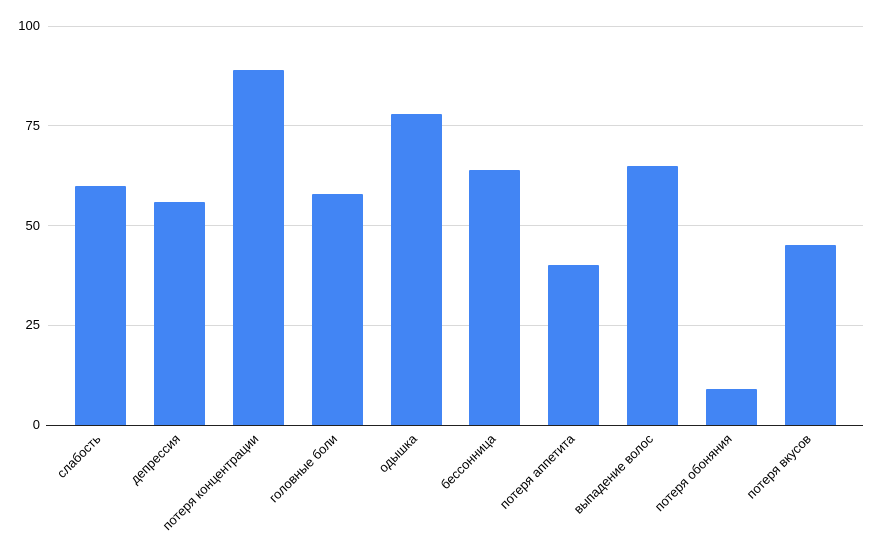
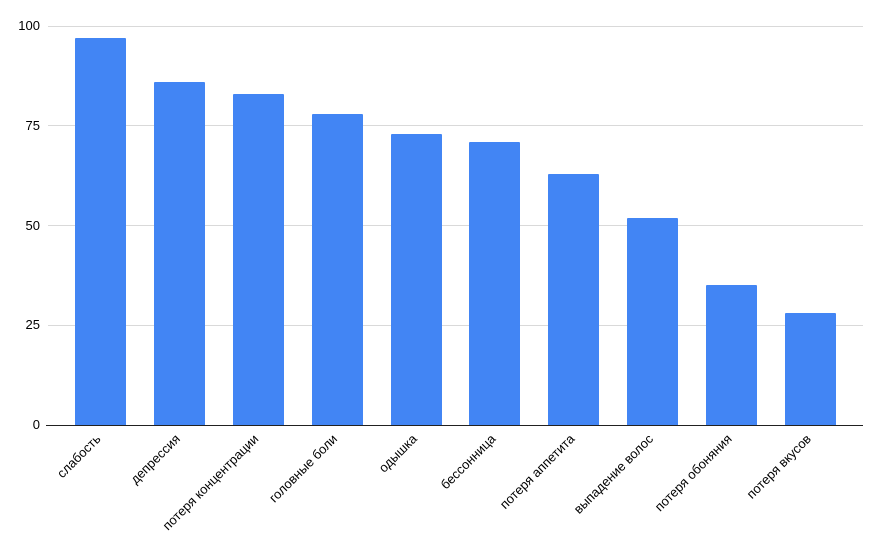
слабость: 60 -> 97
депрессия: 56 -> 86
потеря концентрации: 89 -> 83
головные боли: 58 -> 78
одышка: 78 -> 73
бессонница: 64 -> 71
потеря аппетита: 40 -> 63
выпадение волос: 65 -> 52
потеря обоняния: 9 -> 35
потеря вкусов: 45 -> 28
